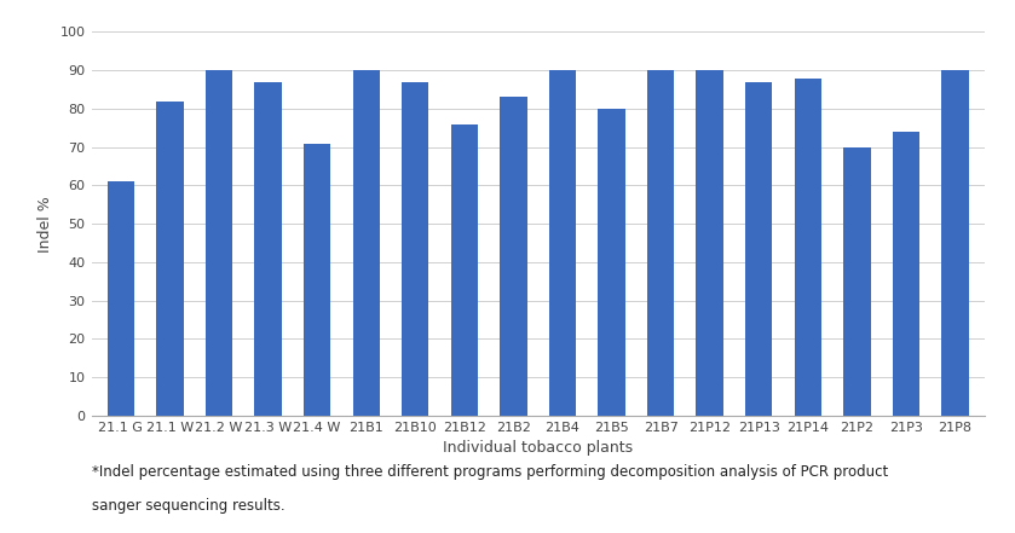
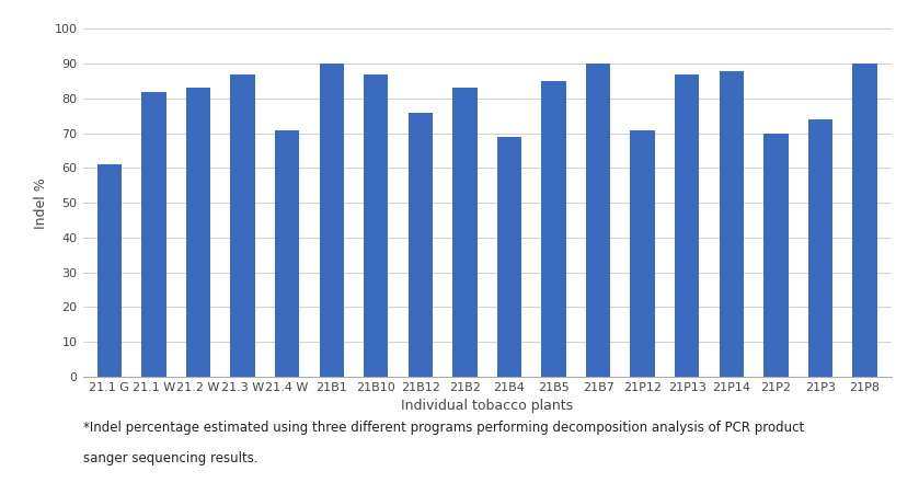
21.2 W: 90 -> 83
21B4: 90 -> 69
21B5: 80 -> 85
21P12: 90 -> 71
